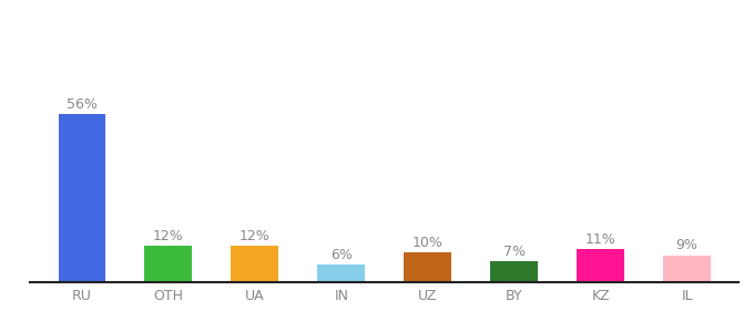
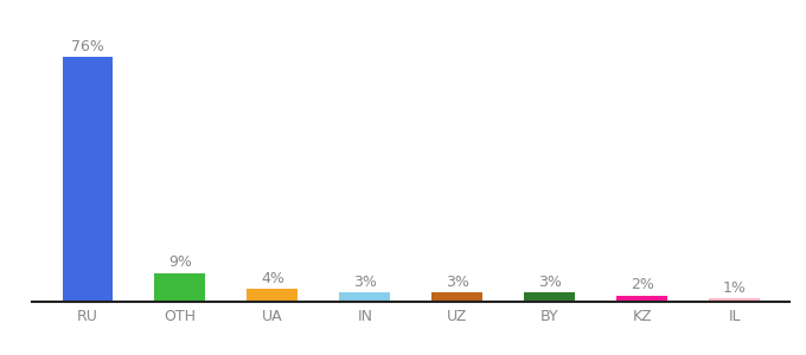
RU: 56% -> 76%
OTH: 12% -> 9%
UA: 12% -> 4%
IN: 6% -> 3%
UZ: 10% -> 3%
BY: 7% -> 3%
KZ: 11% -> 2%
IL: 9% -> 1%
